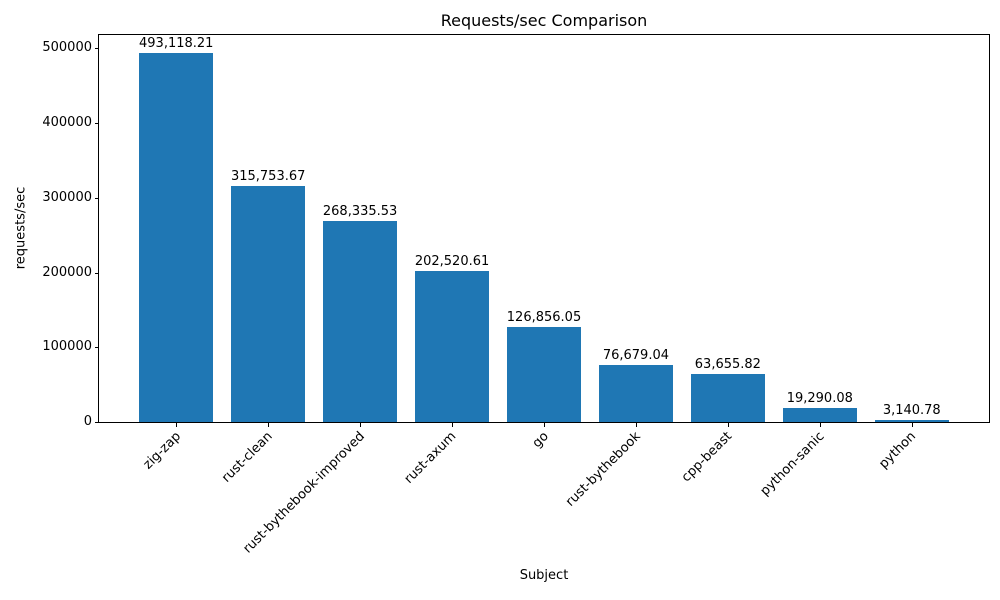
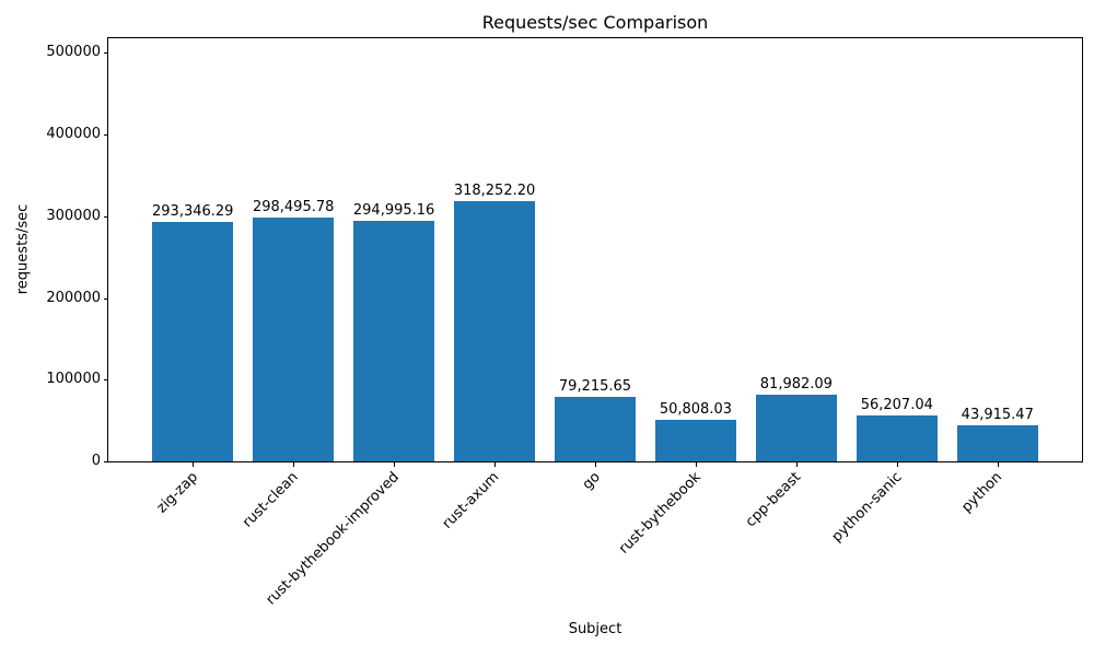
zig-zap: 493,118.21 -> 293,346.29
rust-clean: 315,753.67 -> 298,495.78
rust-bythebook-improved: 268,335.53 -> 294,995.16
rust-axum: 202,520.61 -> 318,252.20
go: 126,856.05 -> 79,215.65
rust-bythebook: 76,679.04 -> 50,808.03
cpp-beast: 63,655.82 -> 81,982.09
python-sanic: 19,290.08 -> 56,207.04
python: 3,140.78 -> 43,915.47
